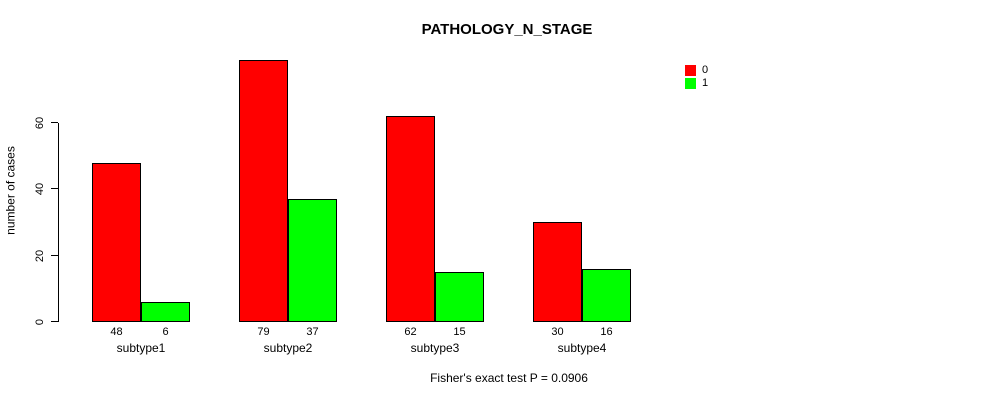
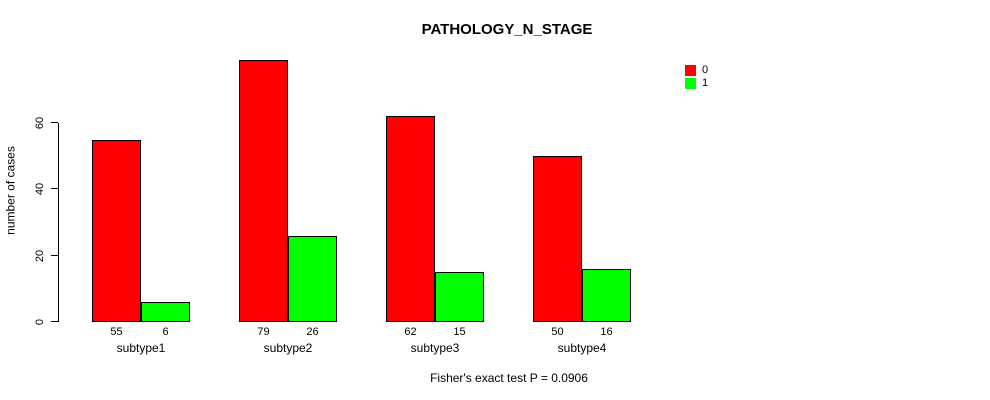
0/subtype1: 48 -> 55
1/subtype2: 37 -> 26
0/subtype4: 30 -> 50
